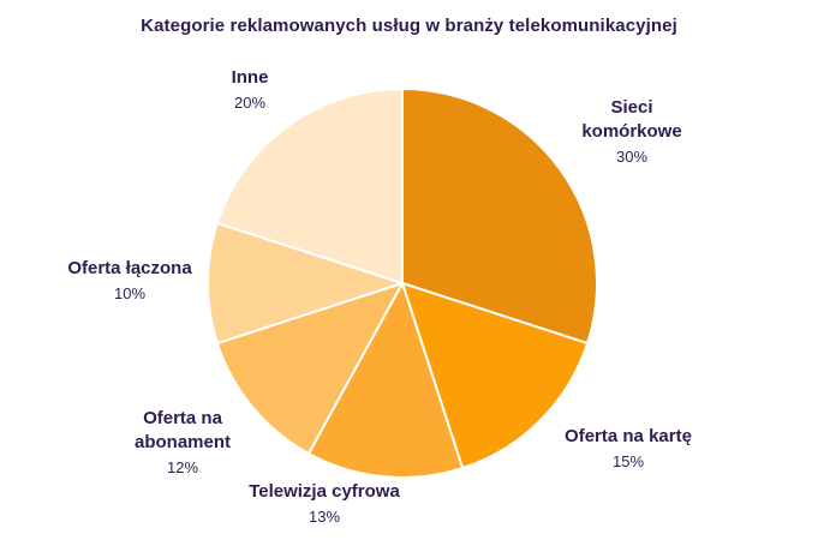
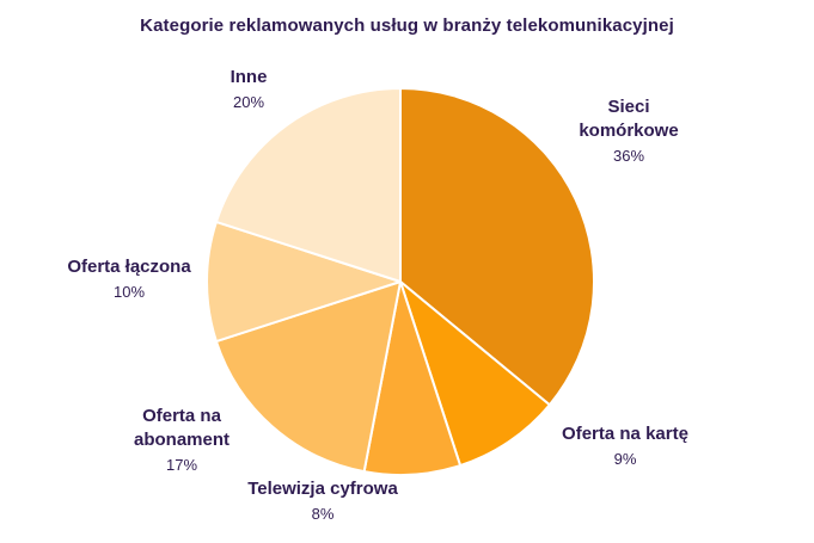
Sieci komórkowe: 30% -> 36%
Oferta na kartę: 15% -> 9%
Telewizja cyfrowa: 13% -> 8%
Oferta na abonament: 12% -> 17%
